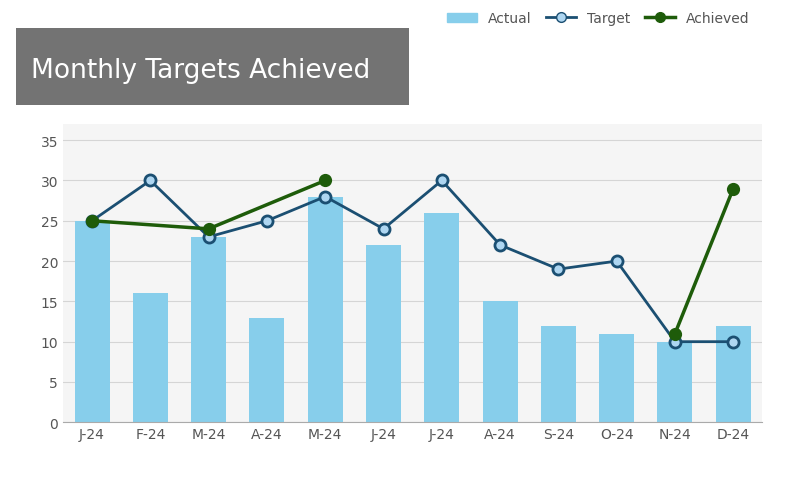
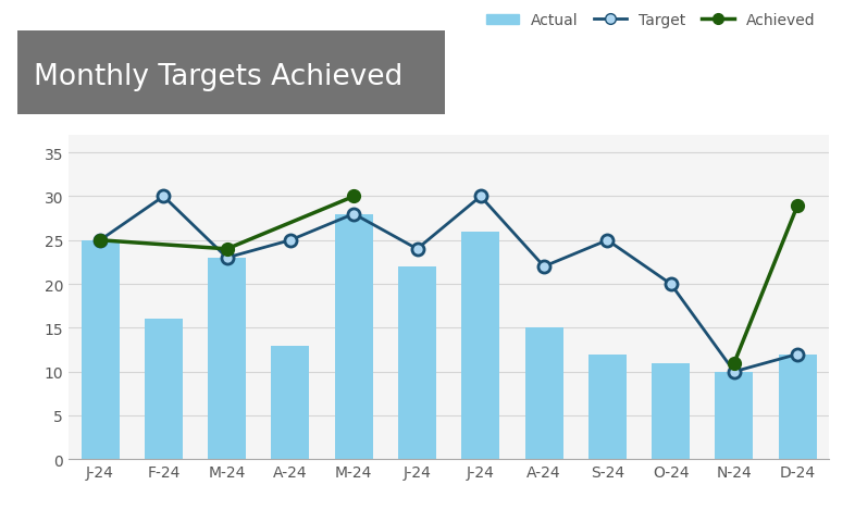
Target/S-24: 19 -> 25
Target/D-24: 10 -> 12
